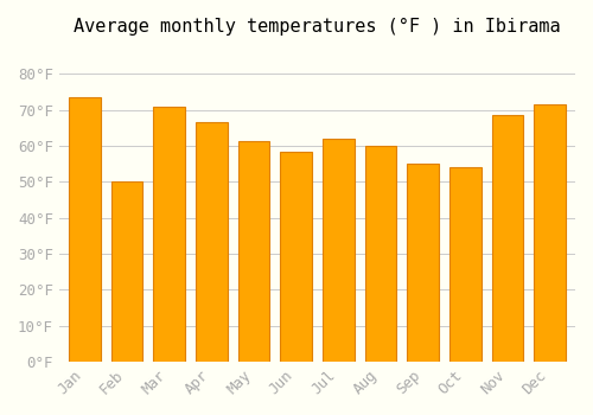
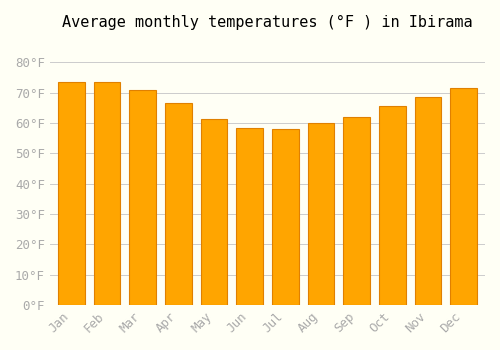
Feb: 50.0°F -> 73.5°F
Jul: 62.0°F -> 58.0°F
Sep: 55.0°F -> 62.0°F
Oct: 54.0°F -> 65.5°F
